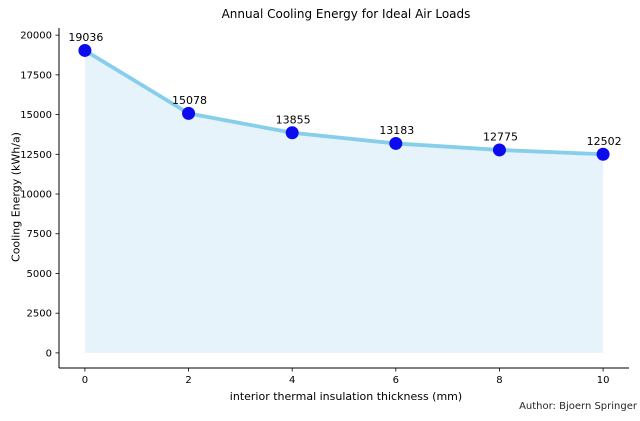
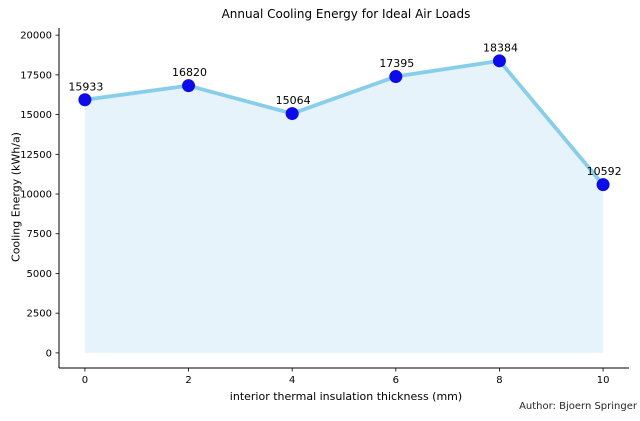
0: 19036 -> 15933
2: 15078 -> 16820
4: 13855 -> 15064
6: 13183 -> 17395
8: 12775 -> 18384
10: 12502 -> 10592
